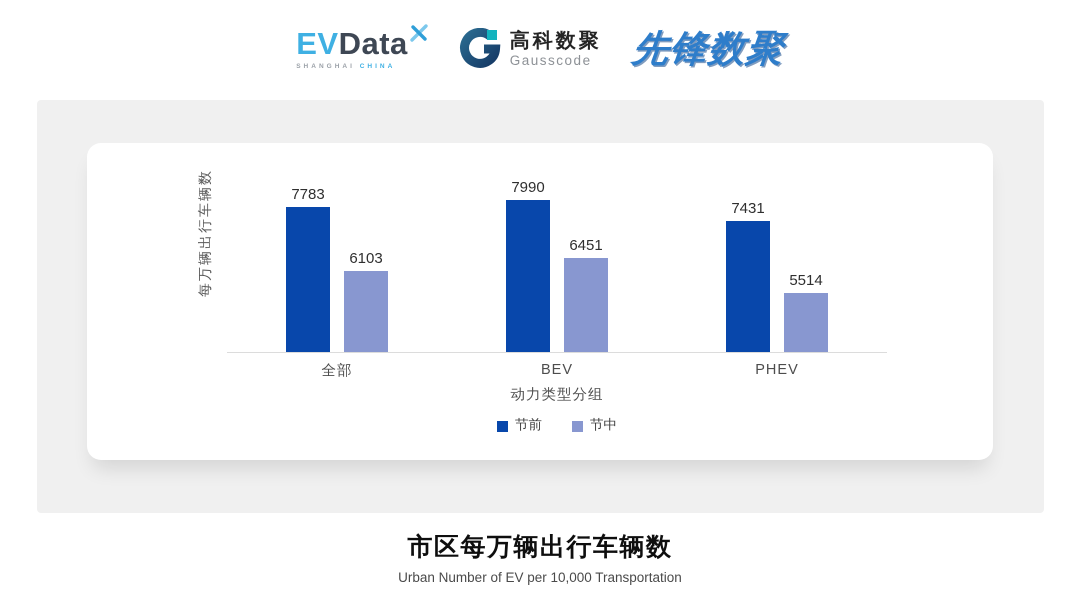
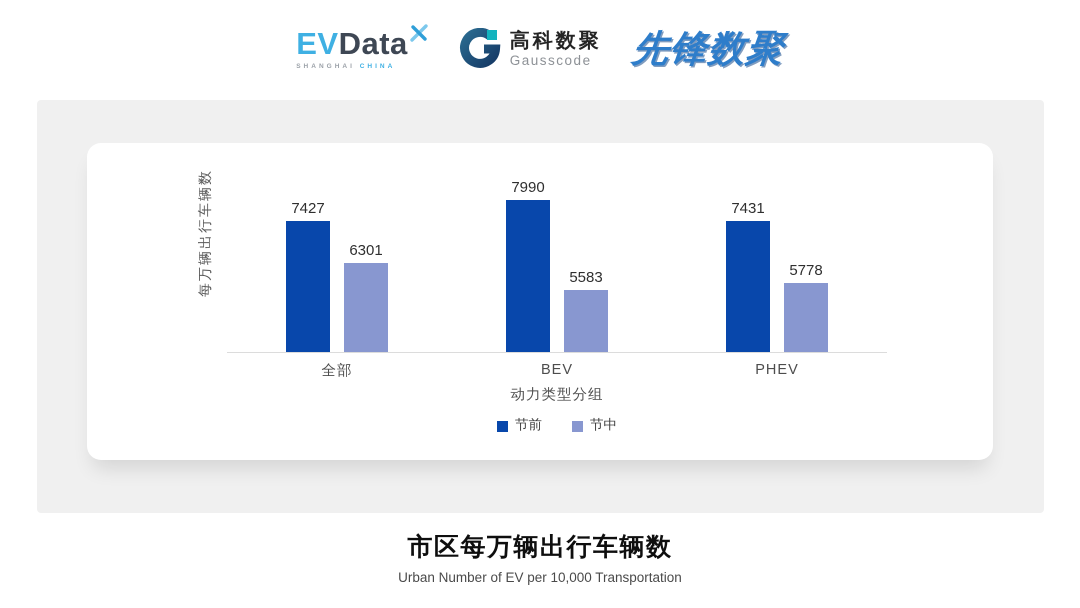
节前/全部: 7783 -> 7427
节中/全部: 6103 -> 6301
节中/BEV: 6451 -> 5583
节中/PHEV: 5514 -> 5778
